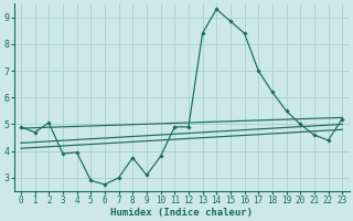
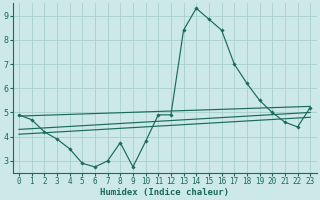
2: 5.05 -> 4.20
4: 3.95 -> 3.50
9: 3.10 -> 2.75
